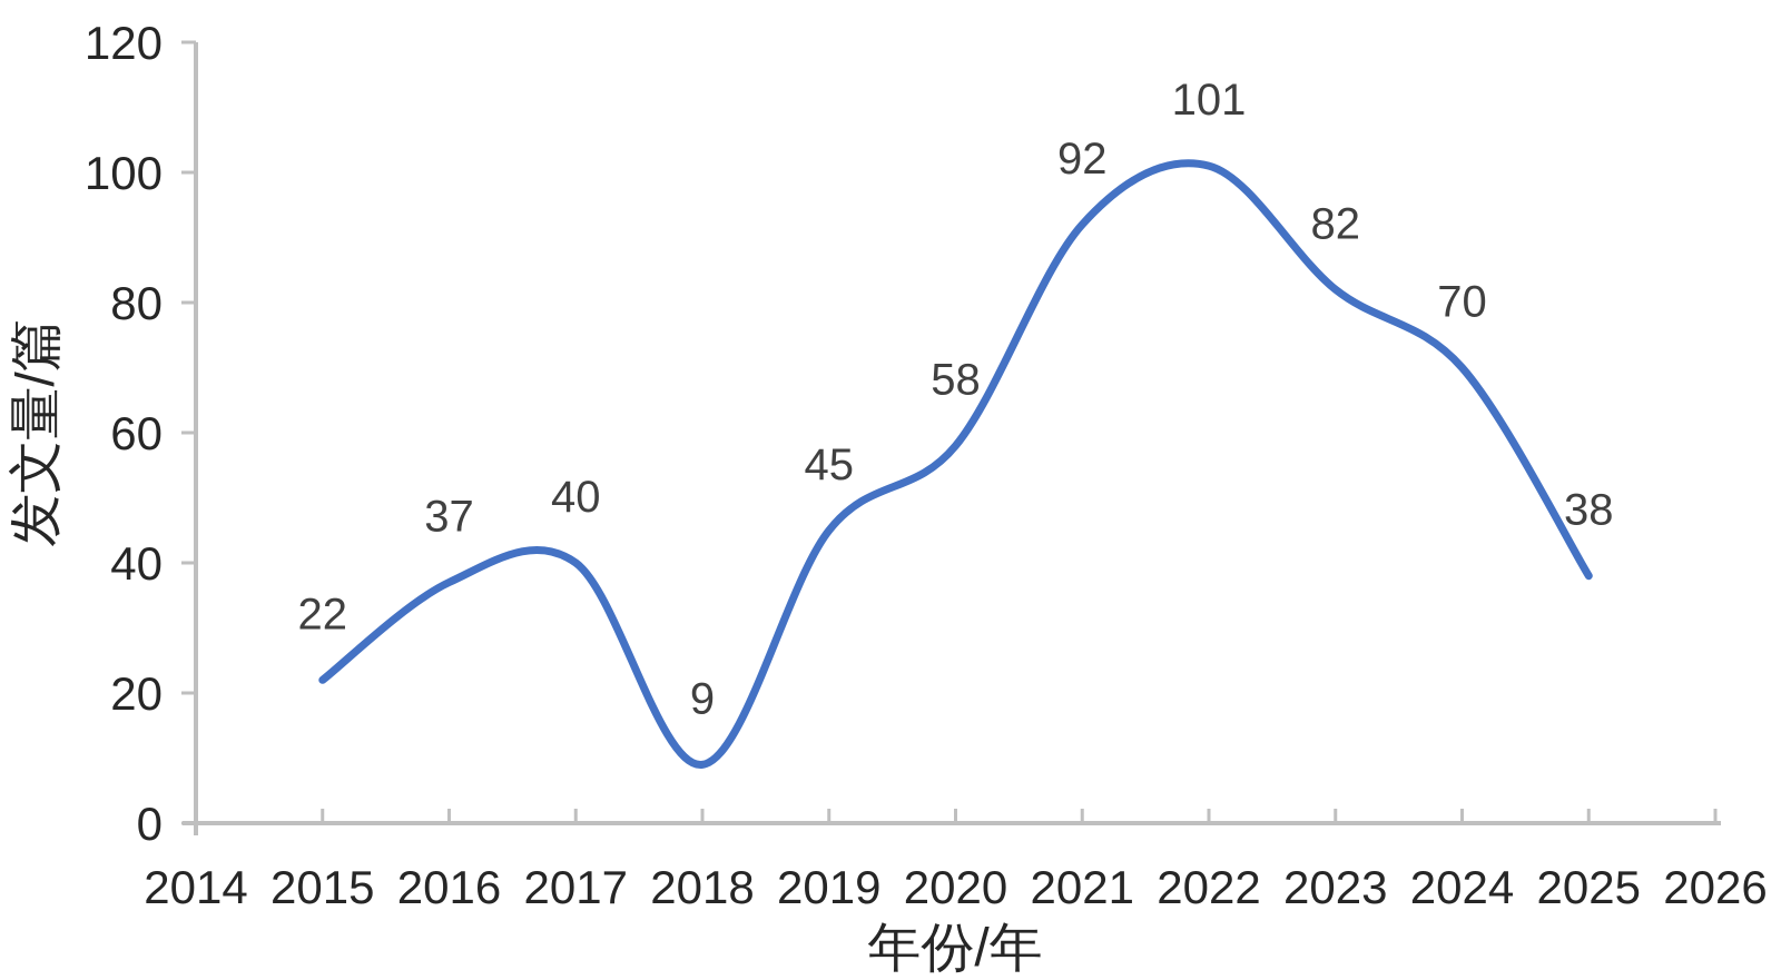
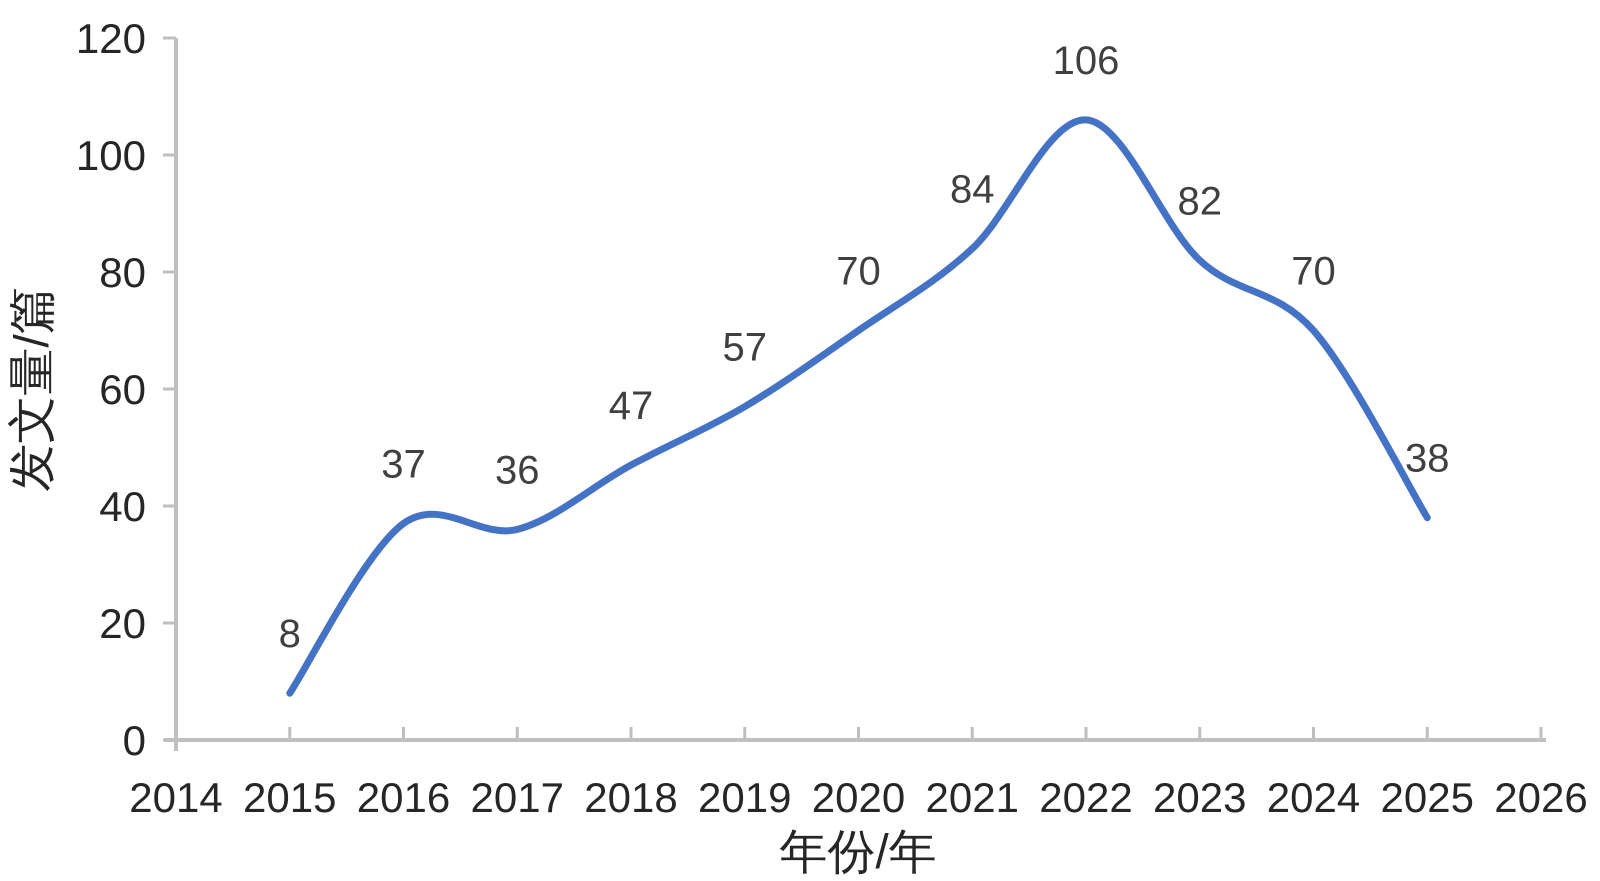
2015: 22 -> 8
2017: 40 -> 36
2018: 9 -> 47
2019: 45 -> 57
2020: 58 -> 70
2021: 92 -> 84
2022: 101 -> 106
